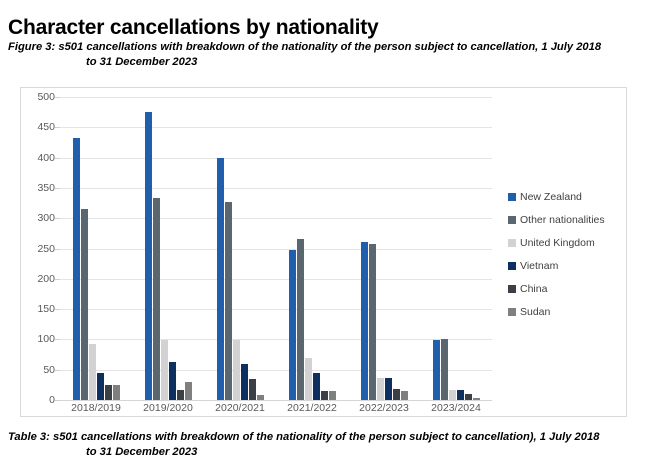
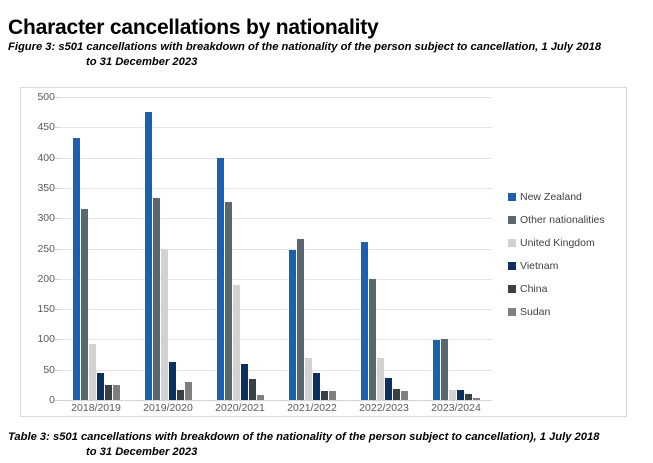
United Kingdom/2019/2020: 100 -> 250
United Kingdom/2020/2021: 100 -> 190
Other nationalities/2022/2023: 260 -> 200
United Kingdom/2022/2023: 40 -> 70
